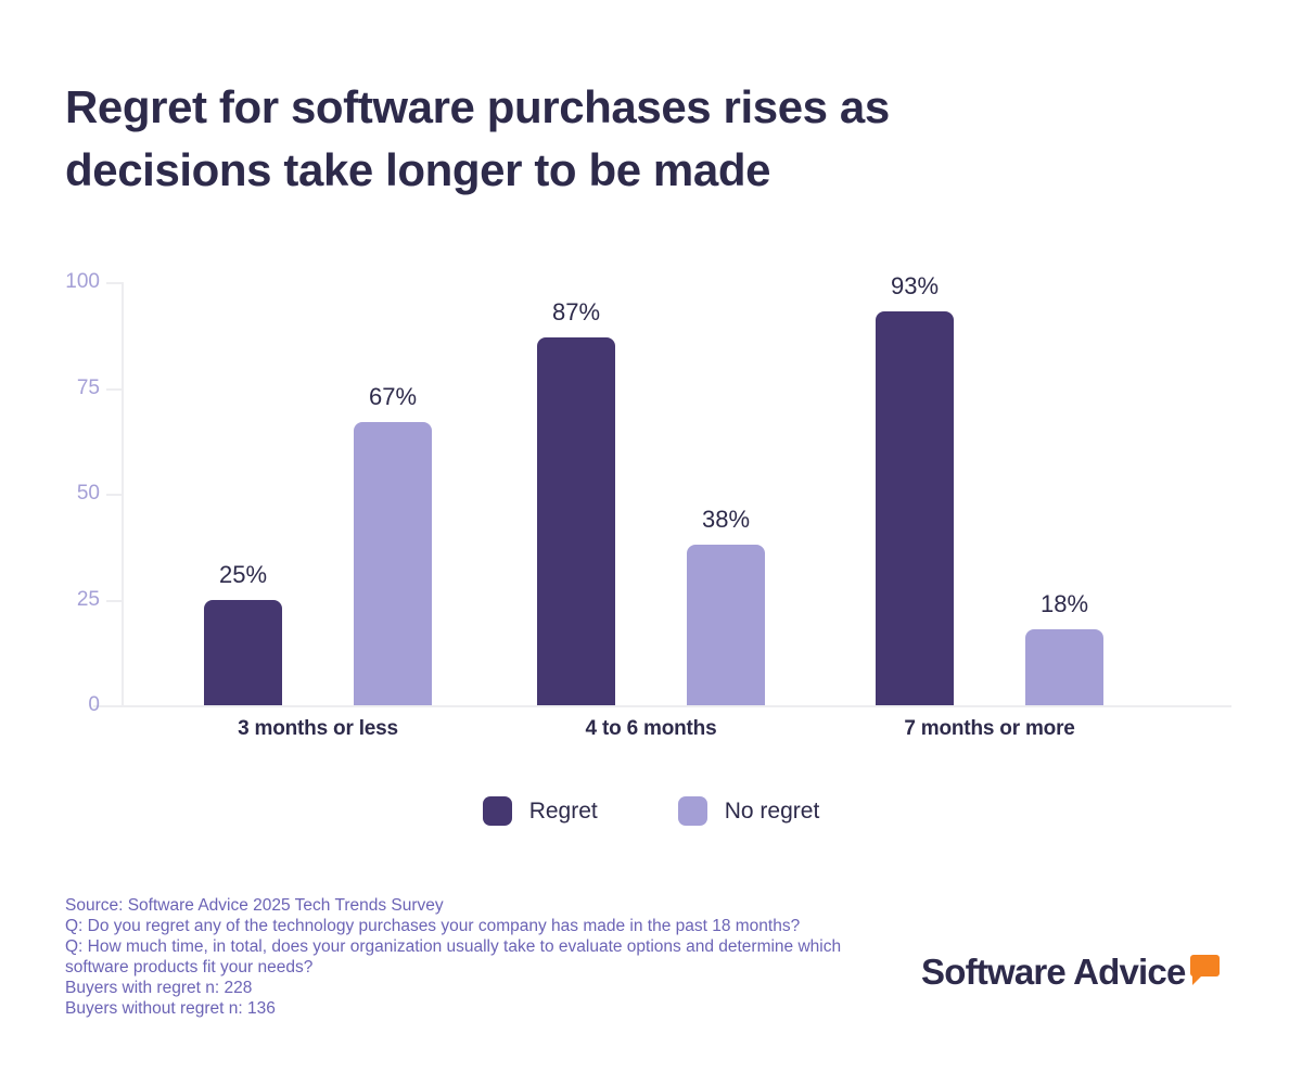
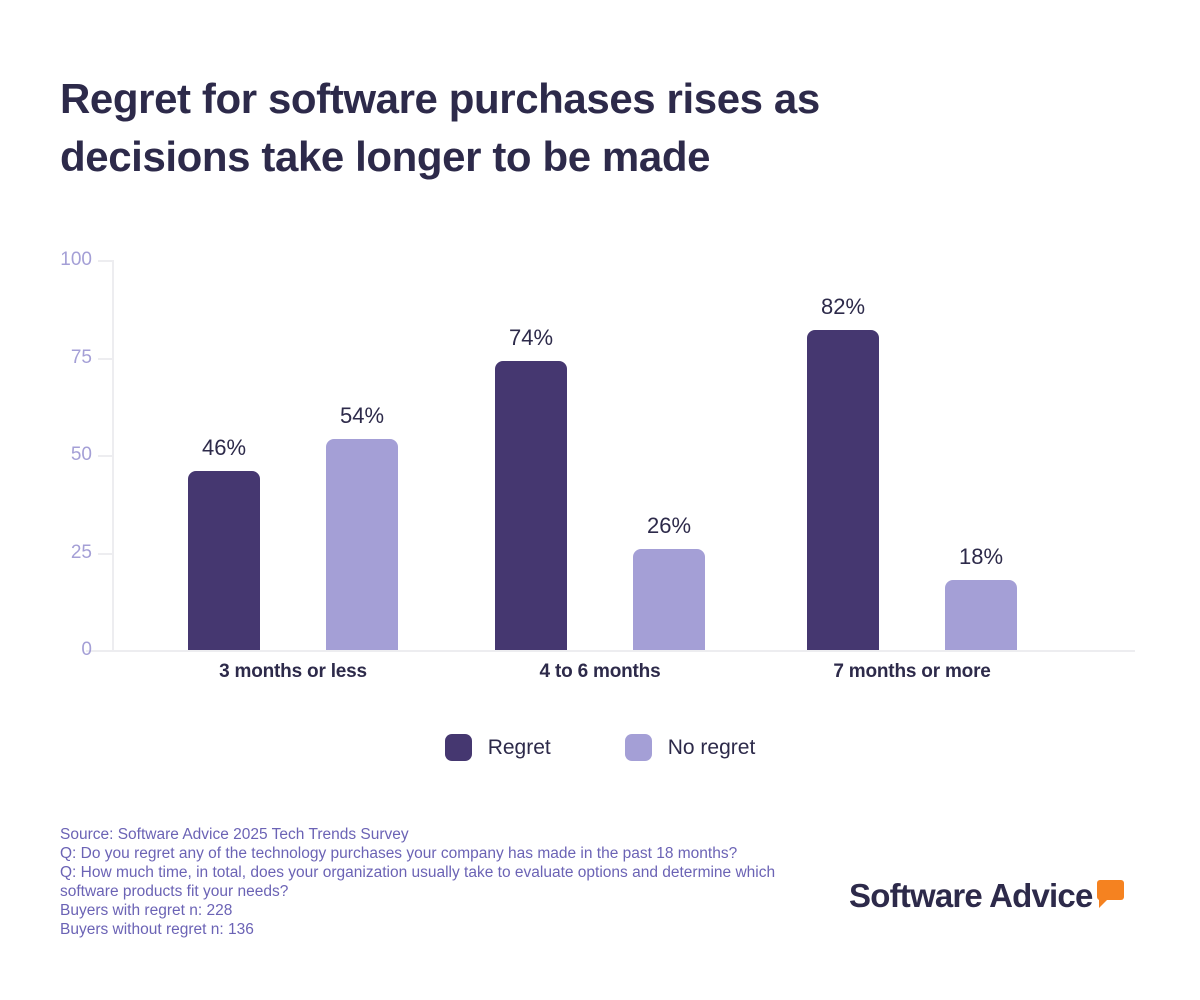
Regret/3 months or less: 25% -> 46%
No regret/3 months or less: 67% -> 54%
Regret/4 to 6 months: 87% -> 74%
No regret/4 to 6 months: 38% -> 26%
Regret/7 months or more: 93% -> 82%
